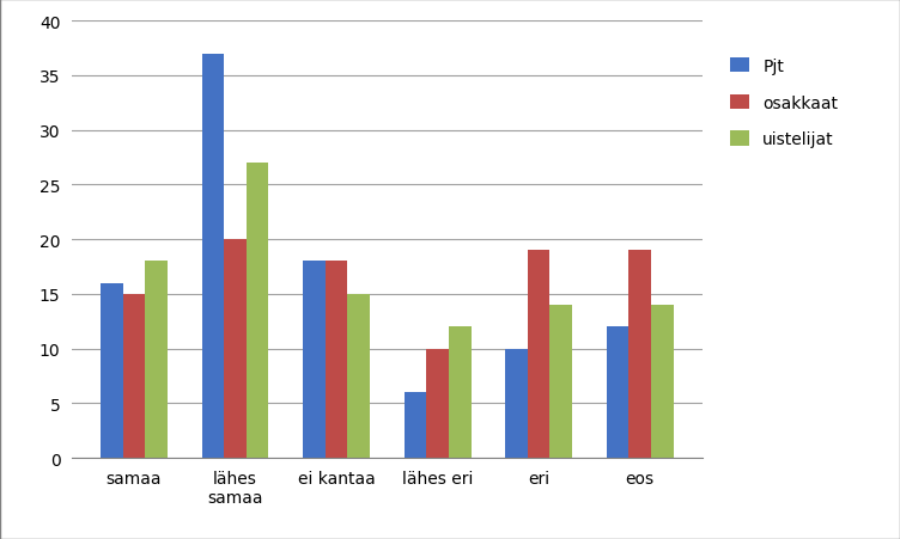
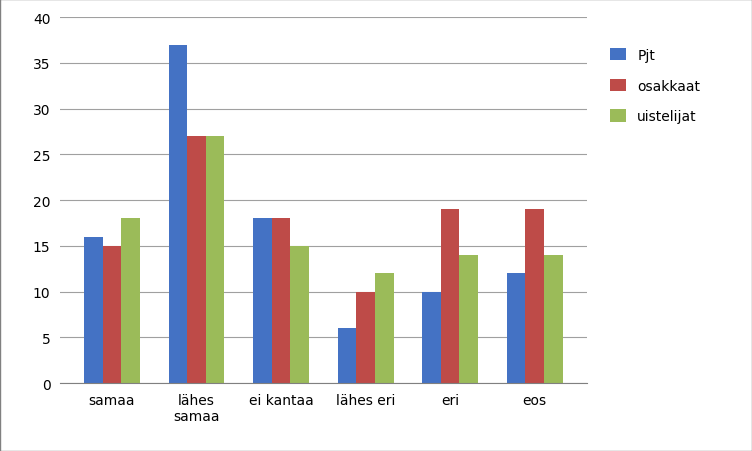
osakkaat/lähes samaa: 20 -> 27
